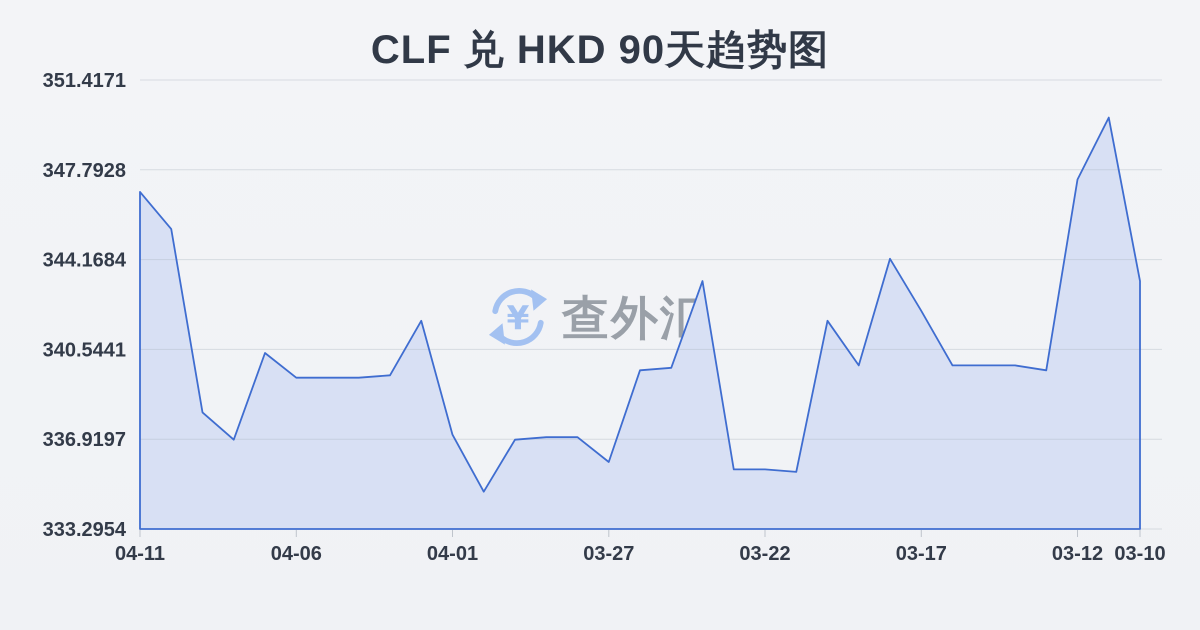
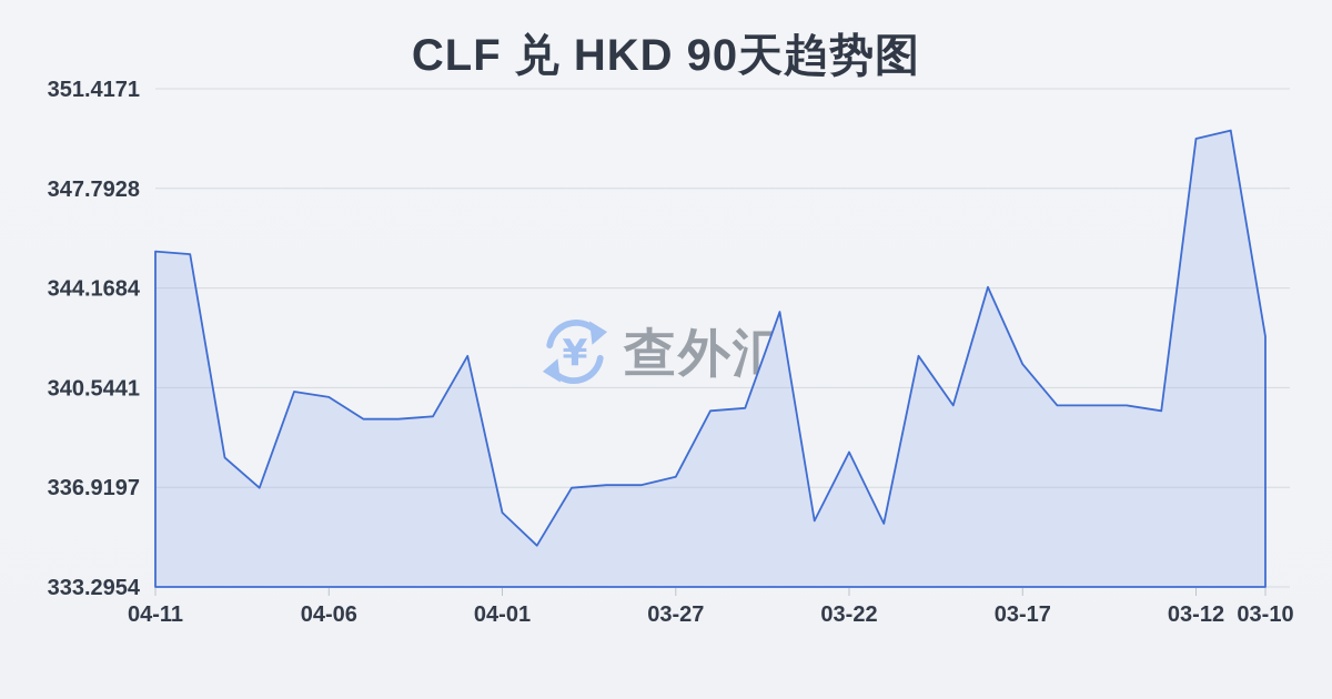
04-11: 346.9 -> 345.5
04-06: 339.4 -> 340.2
04-01: 337.1 -> 336.0
03-27: 336.0 -> 337.3
03-22: 335.7 -> 338.2
03-17: 342.1 -> 341.4
03-12: 347.4 -> 349.6
03-10: 343.3 -> 342.4
